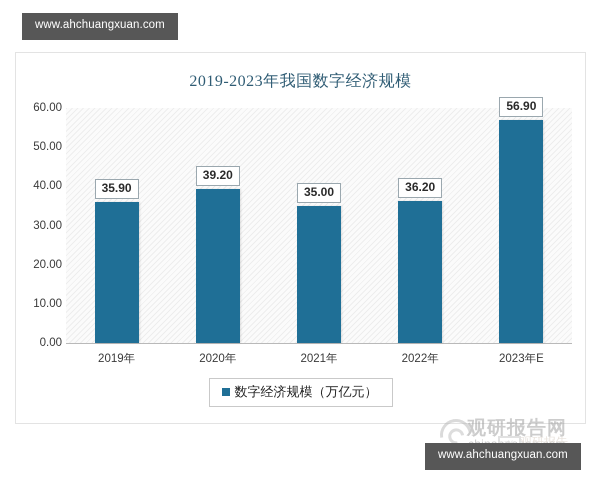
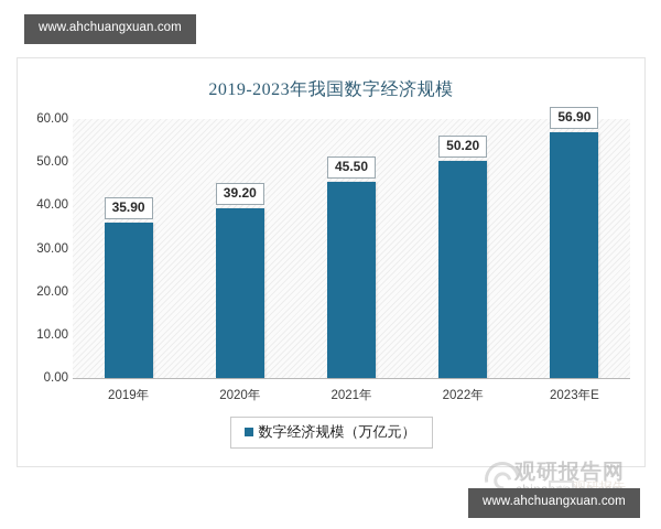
2021年: 35.00 -> 45.50
2022年: 36.20 -> 50.20
